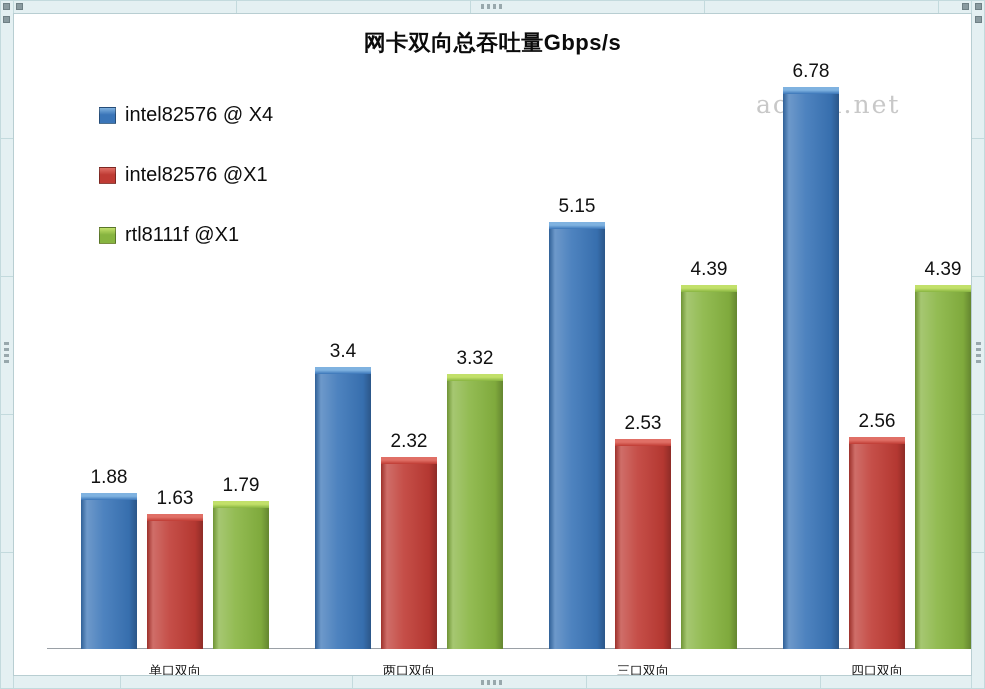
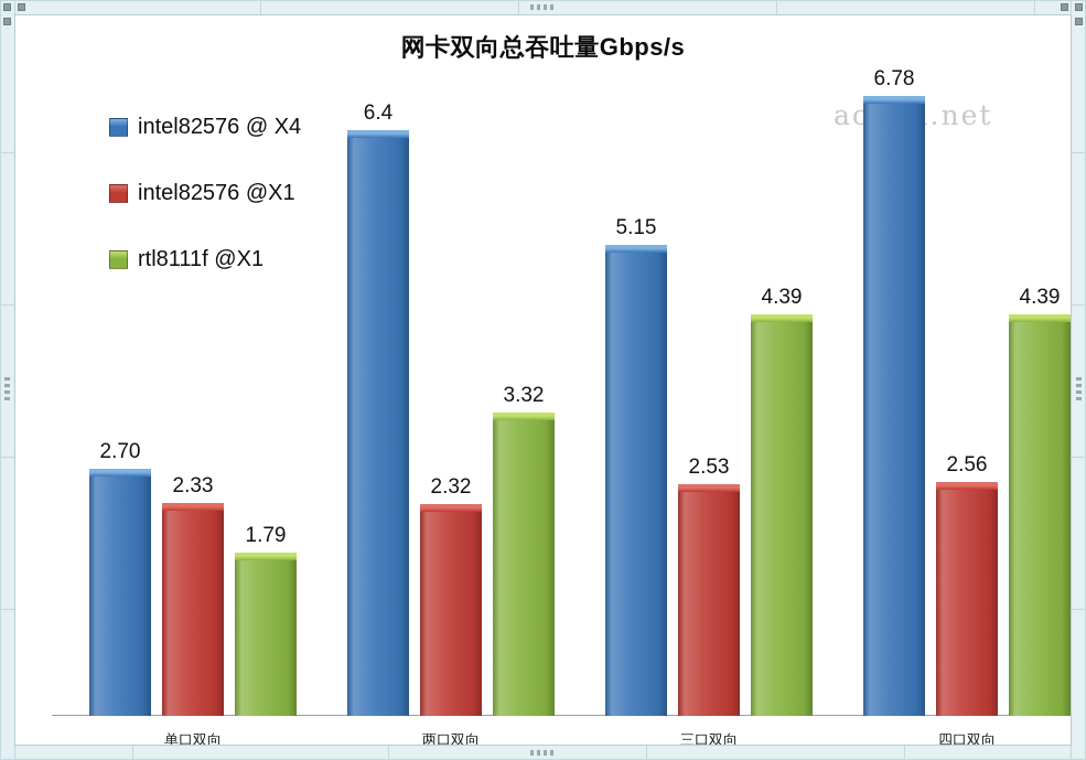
intel82576 @ X4/单口双向: 1.88 -> 2.70
intel82576 @X1/单口双向: 1.63 -> 2.33
intel82576 @ X4/两口双向: 3.4 -> 6.4
